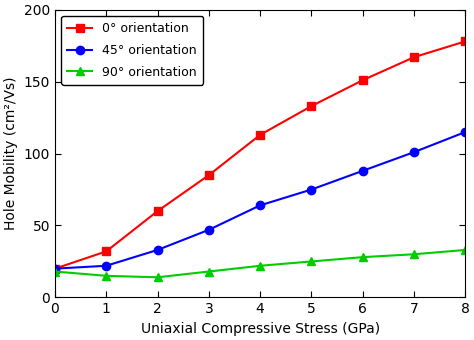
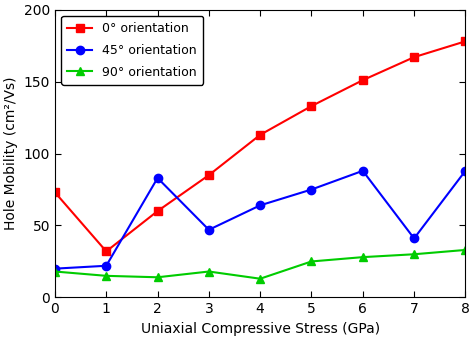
0° orientation/0: 20 -> 73
45° orientation/2: 33 -> 83
90° orientation/4: 22 -> 13
45° orientation/7: 101 -> 41
45° orientation/8: 115 -> 88
